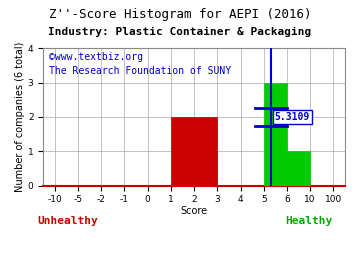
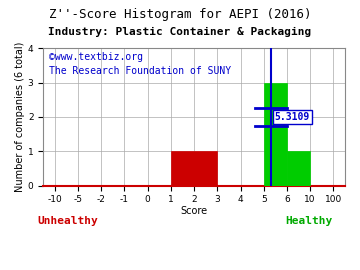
2: 2 -> 1
